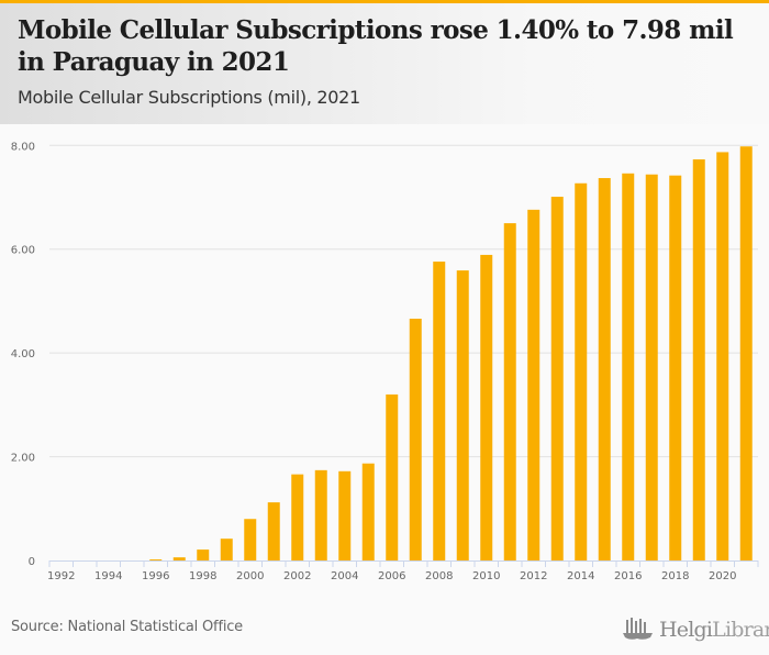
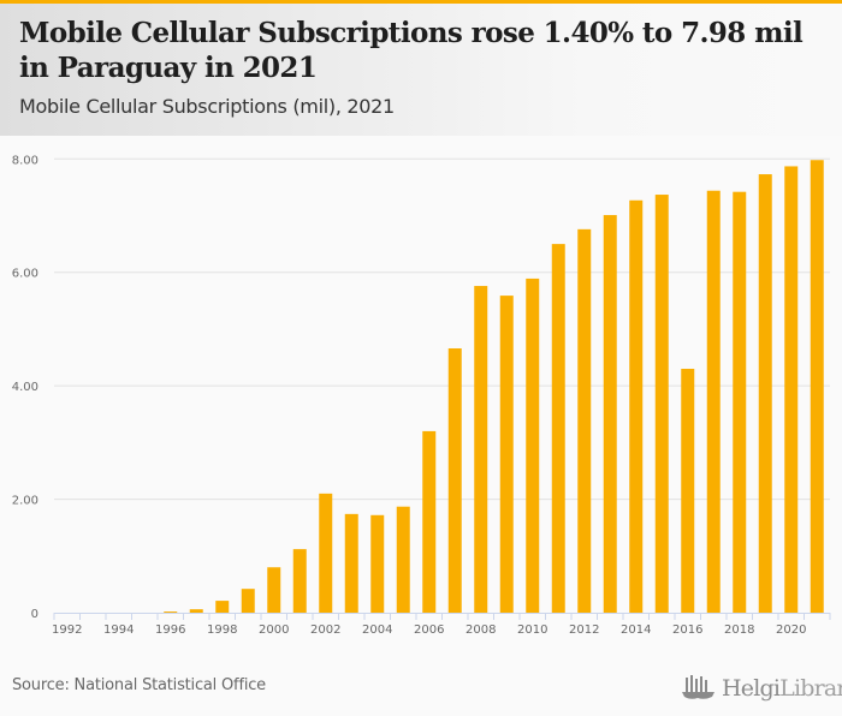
2002: 1.7 -> 2.1
2016: 7.5 -> 4.3
